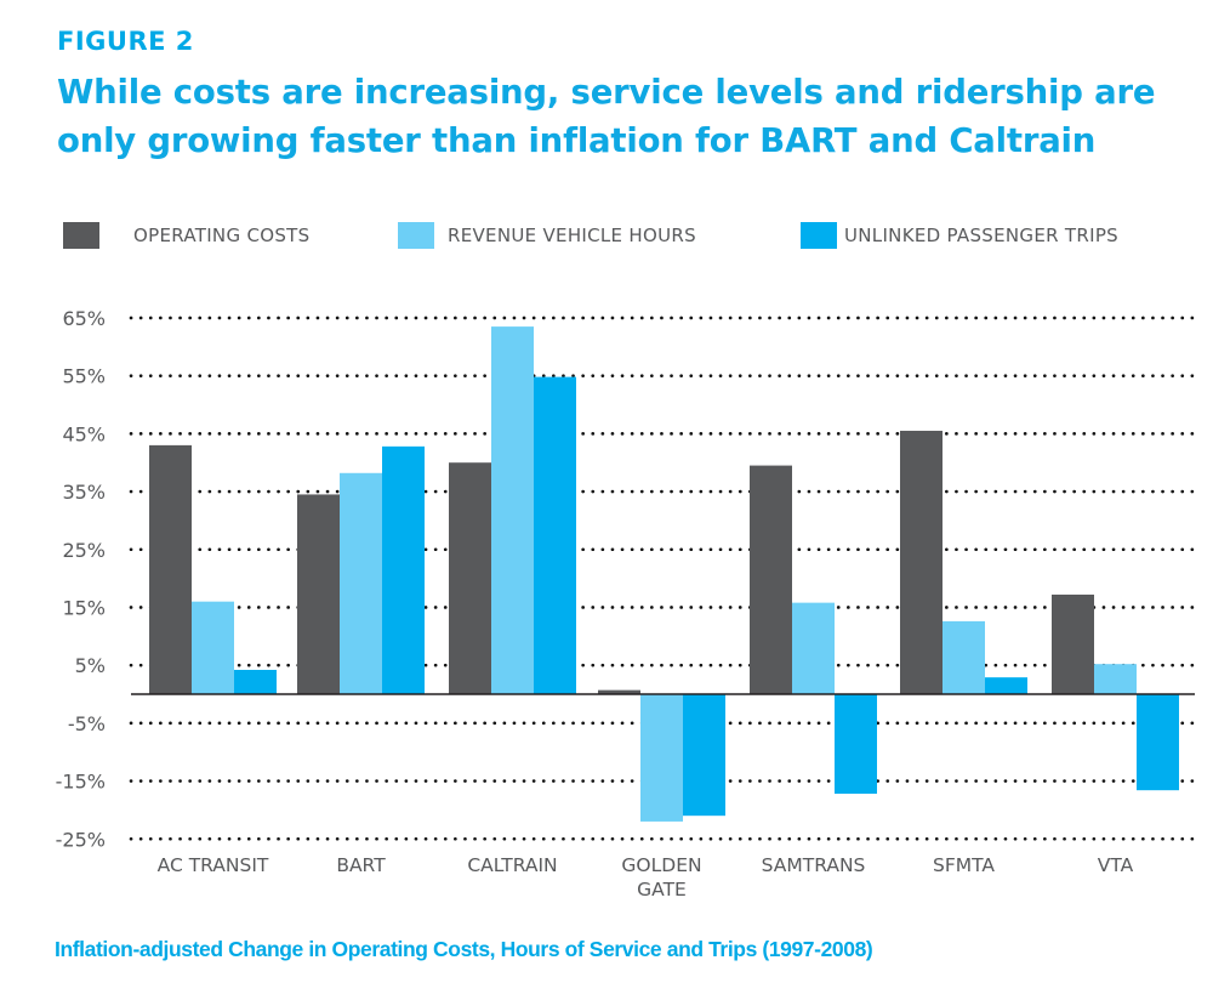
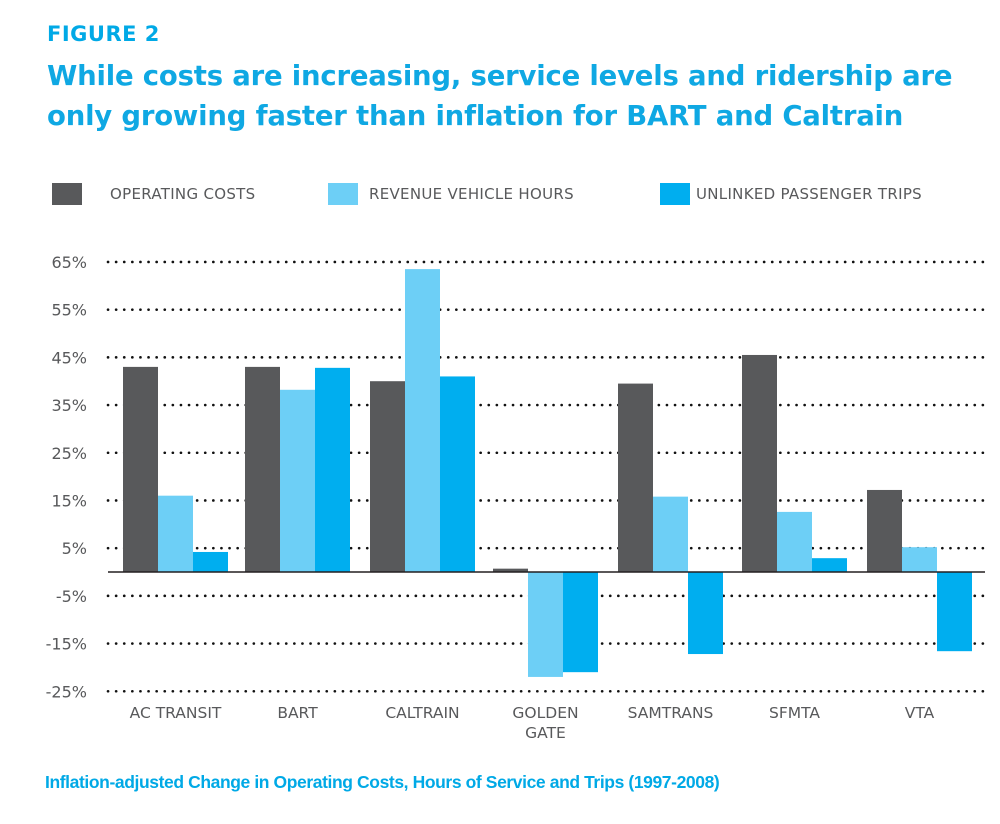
OPERATING COSTS/BART: 34% -> 43%
UNLINKED PASSENGER TRIPS/CALTRAIN: 55% -> 41%
